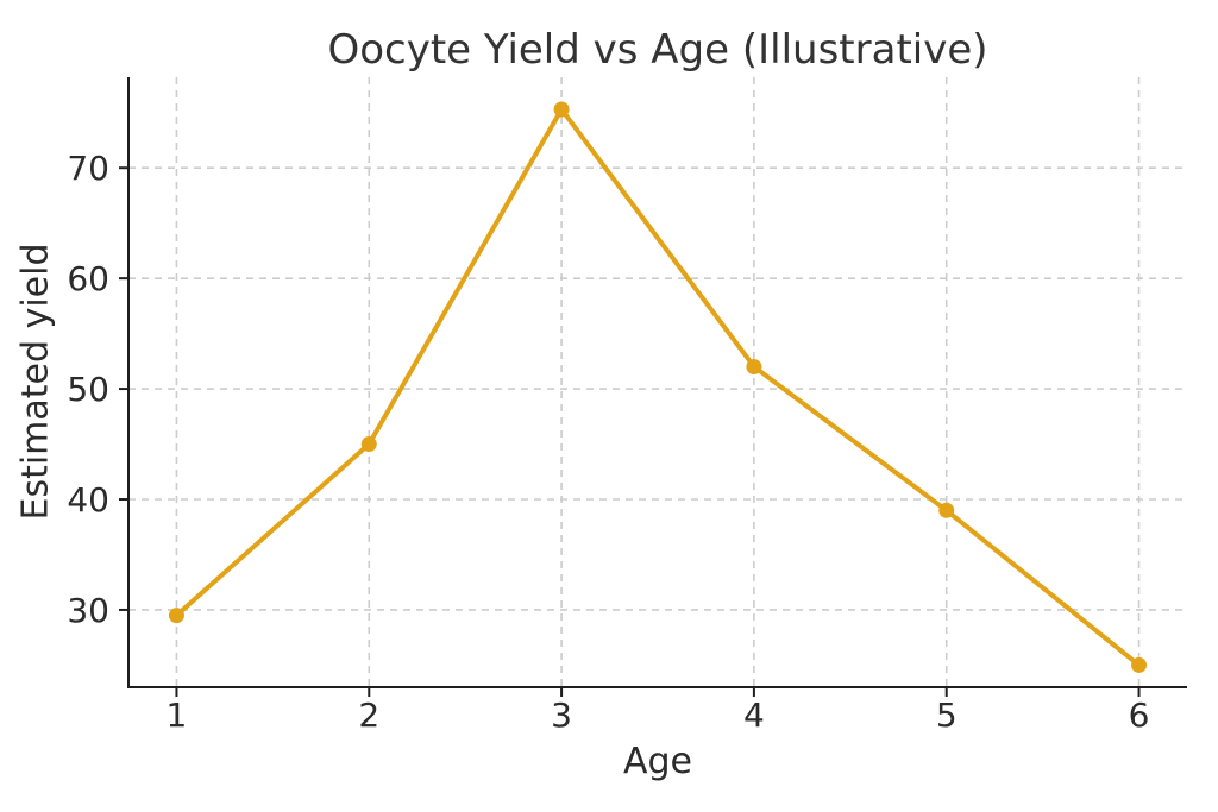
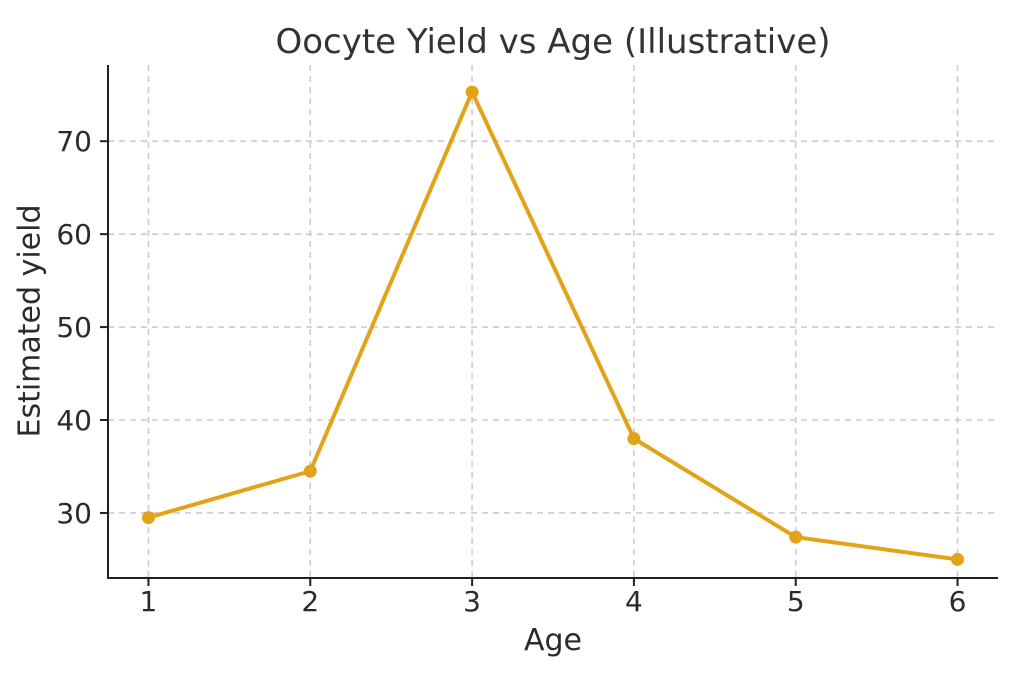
2: 45 -> 34
4: 52 -> 38
5: 39 -> 27
